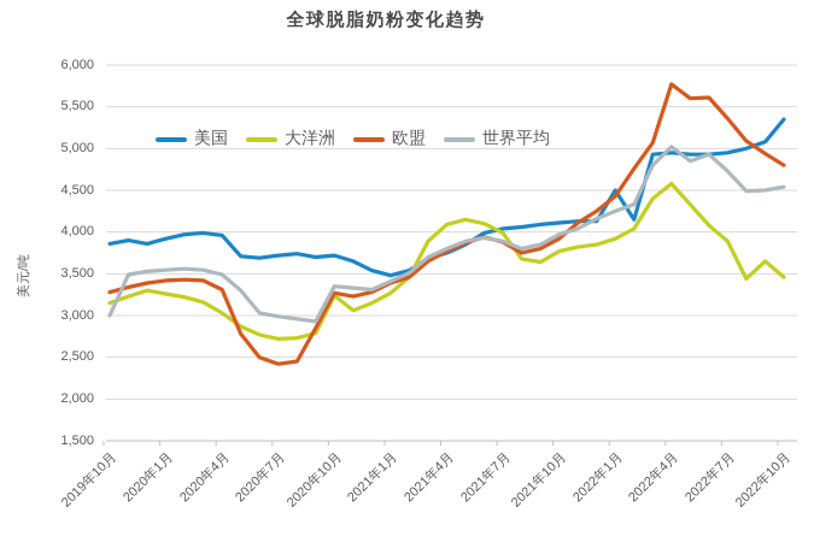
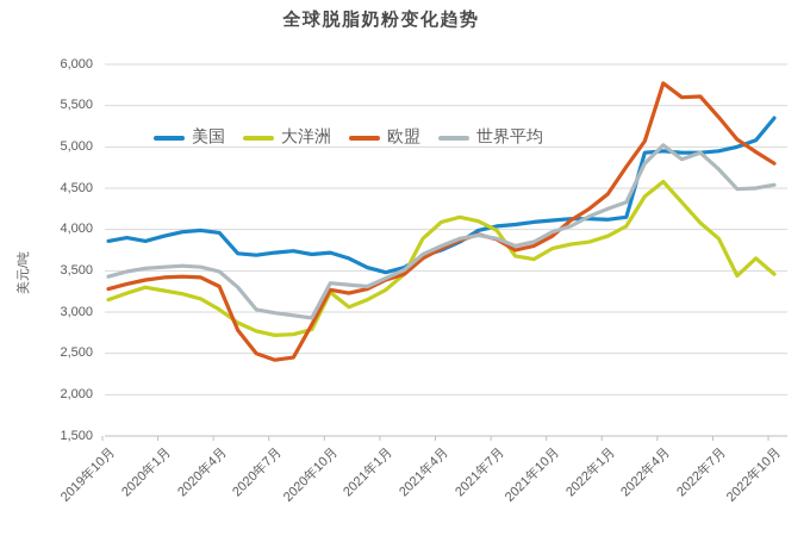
世界平均/2019年10月: 3000 -> 3400
美国/2022年1月: 4500 -> 4100
